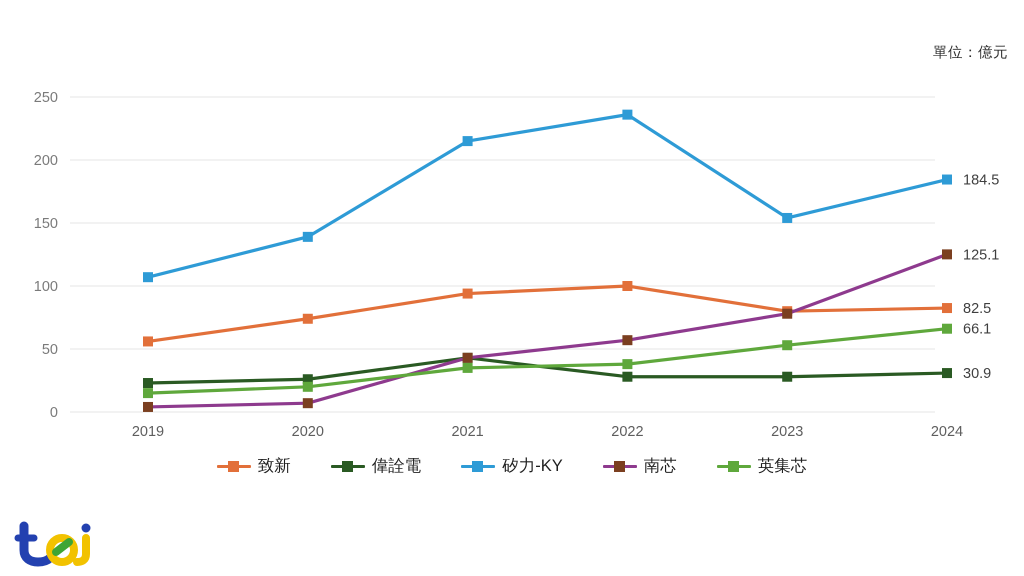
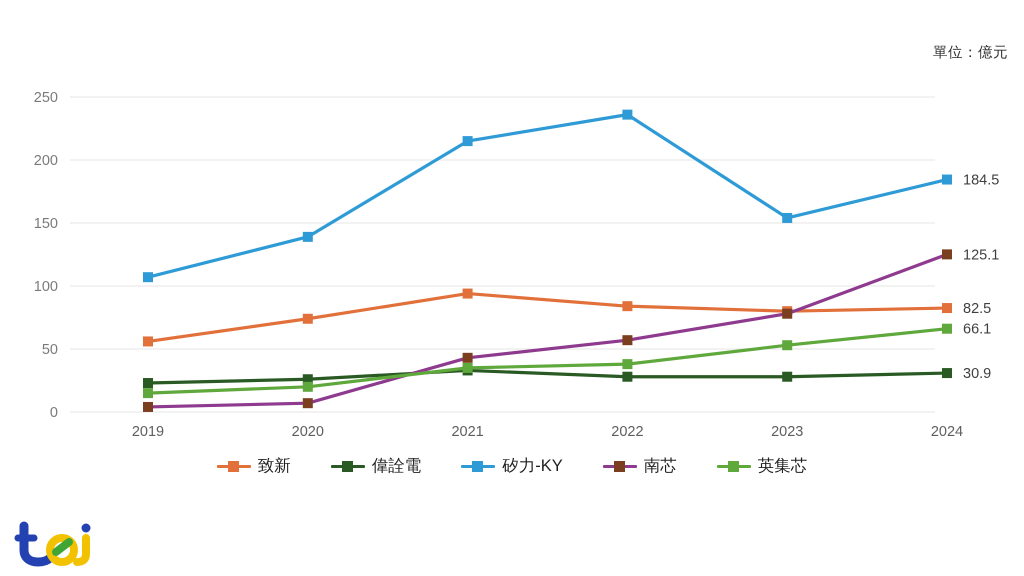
偉詮電/2021: 43 -> 33
致新/2022: 100 -> 84
